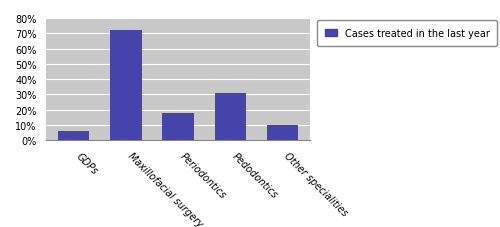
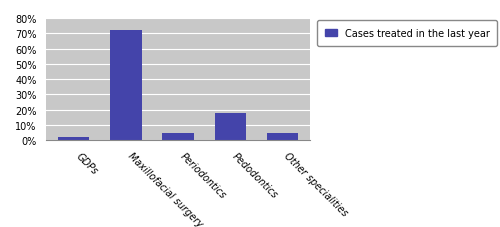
GDPs: 6% -> 2%
Periodontics: 18% -> 5%
Pedodontics: 31% -> 18%
Other specialities: 10% -> 5%
